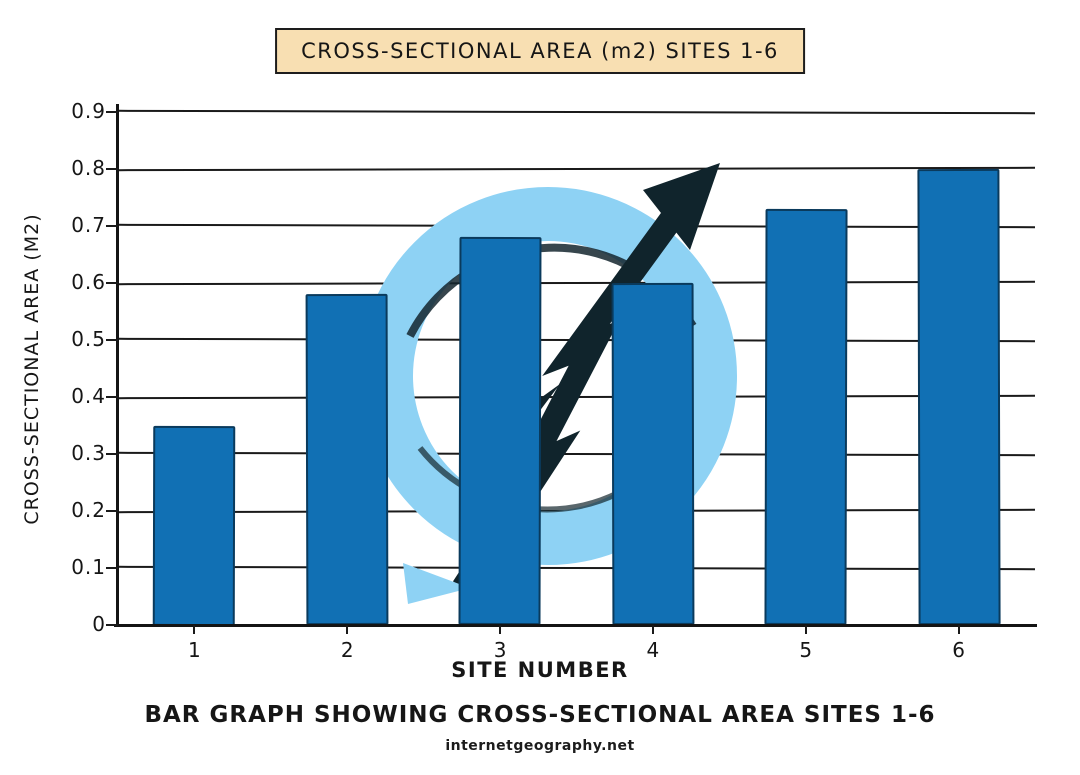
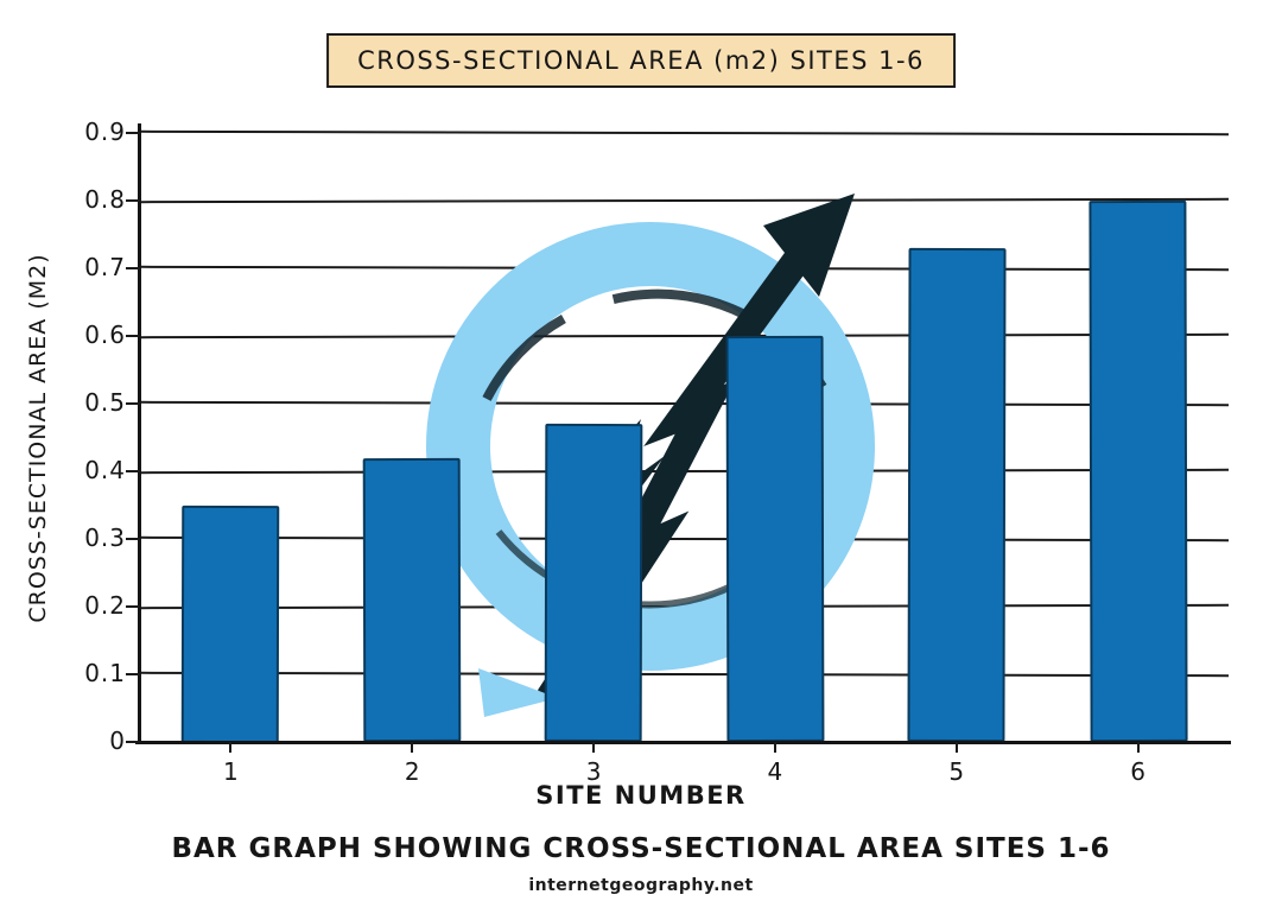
2: 0.58 -> 0.42
3: 0.68 -> 0.47
